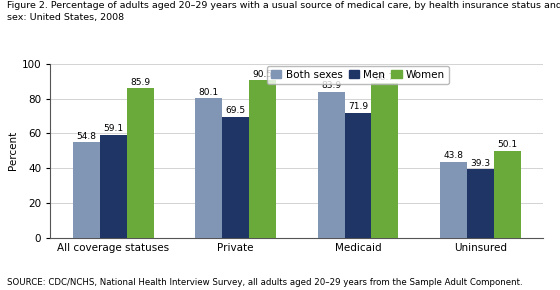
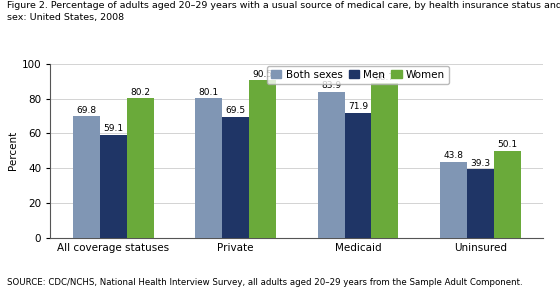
Both sexes/All coverage statuses: 54.8 -> 69.8
Women/All coverage statuses: 85.9 -> 80.2
